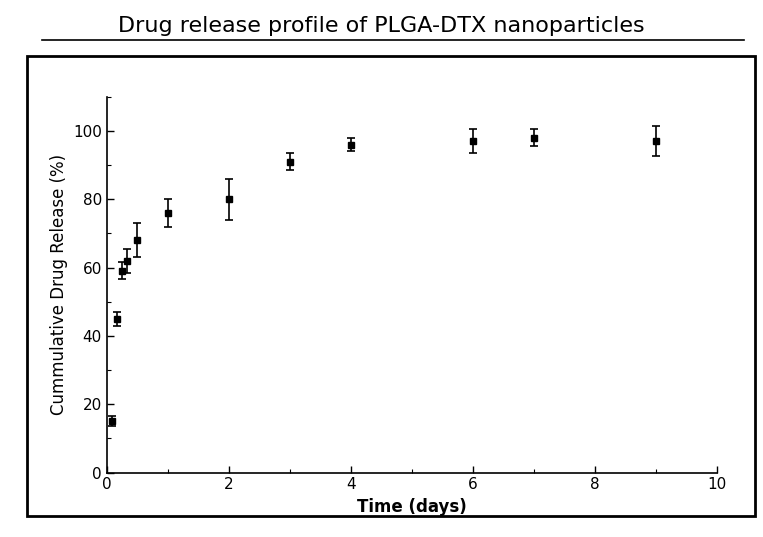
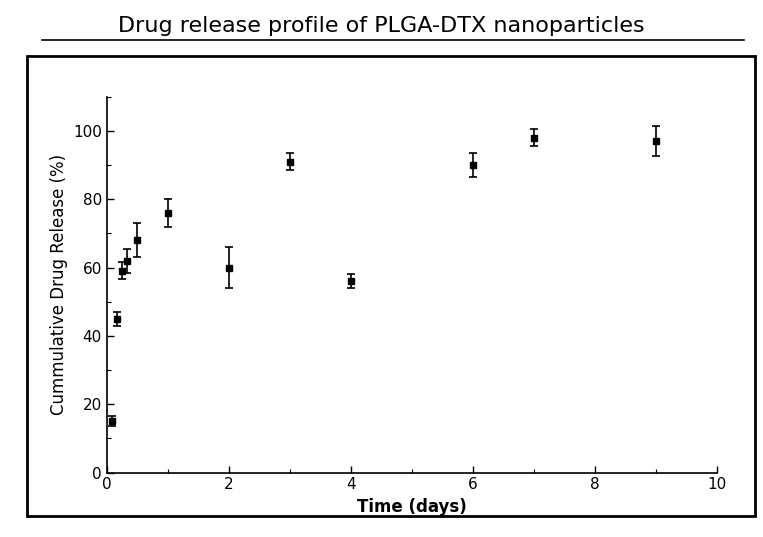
2: 80 -> 60
4: 96 -> 56
6: 97 -> 90
